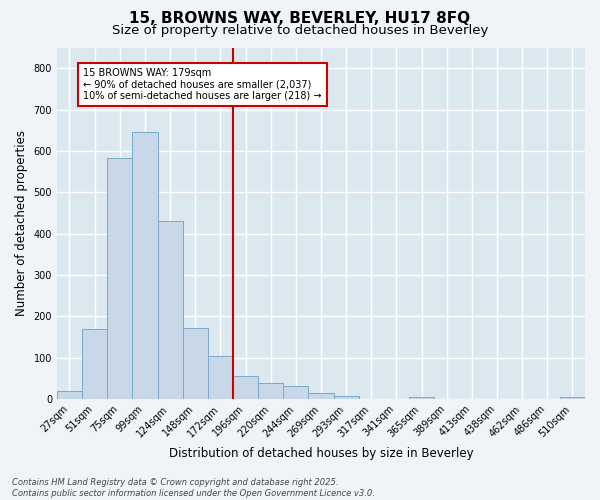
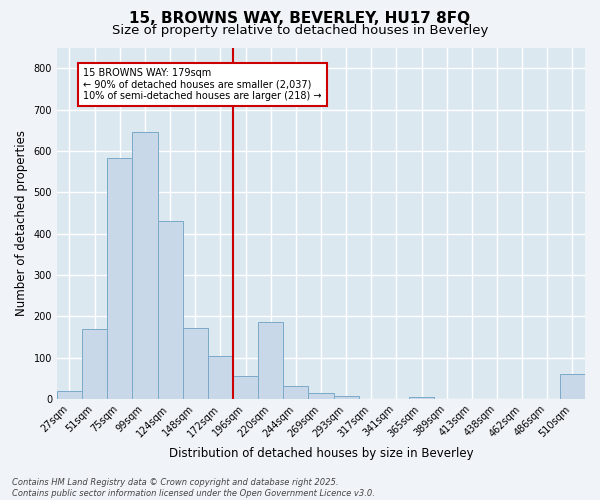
220sqm: 38 -> 185
510sqm: 5 -> 60
